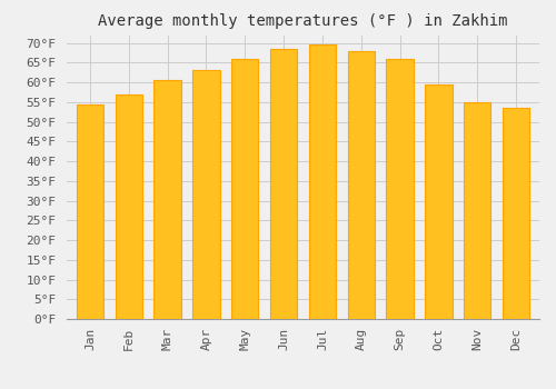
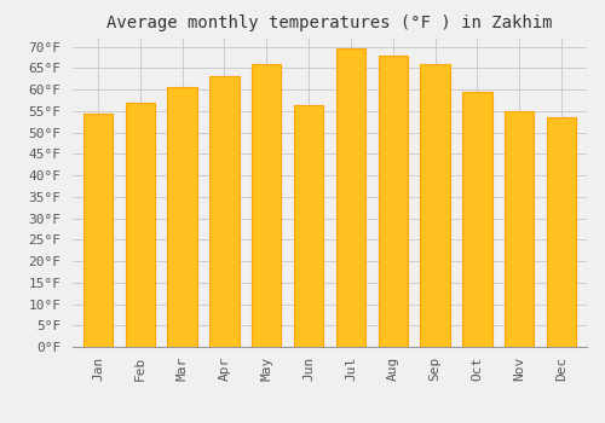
Jun: 68.5°F -> 56.5°F
